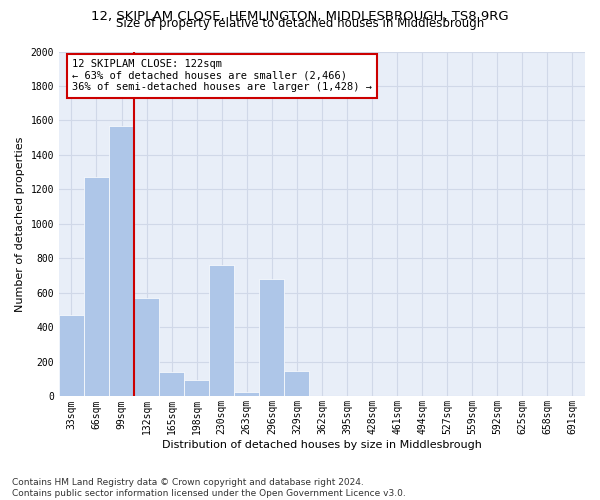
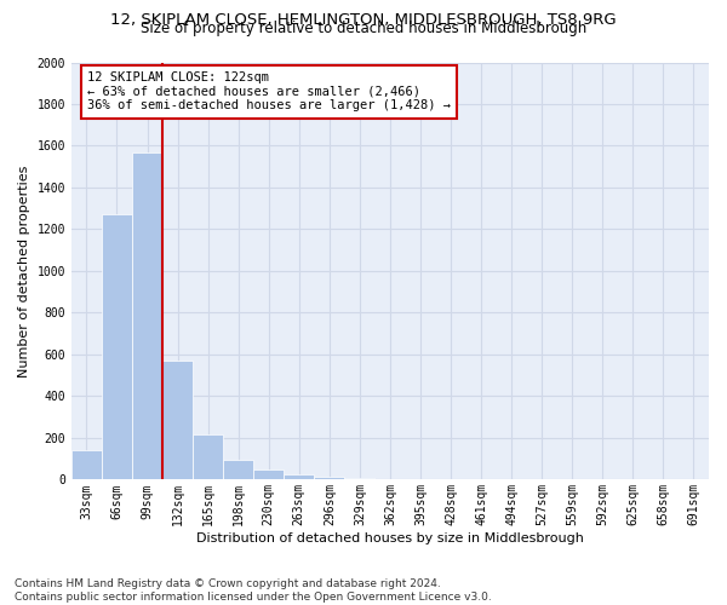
33sqm: 470 -> 140
165sqm: 140 -> 220
230sqm: 760 -> 50
296sqm: 680 -> 20
329sqm: 150 -> 10
